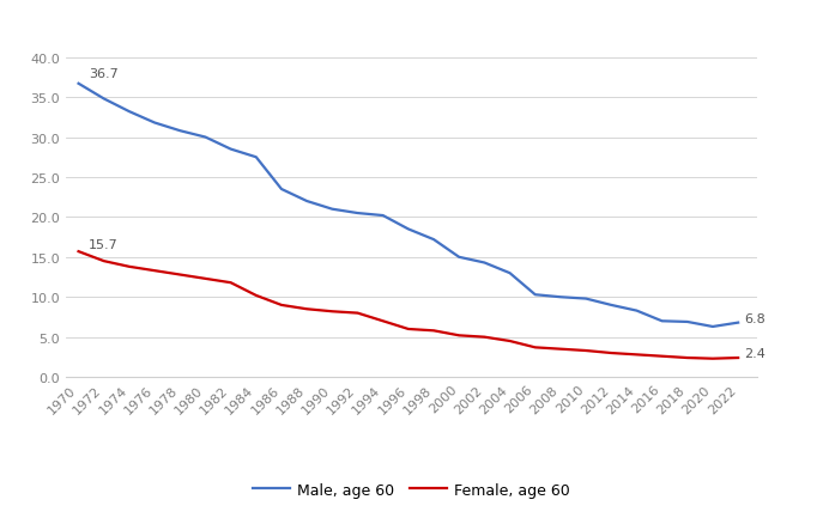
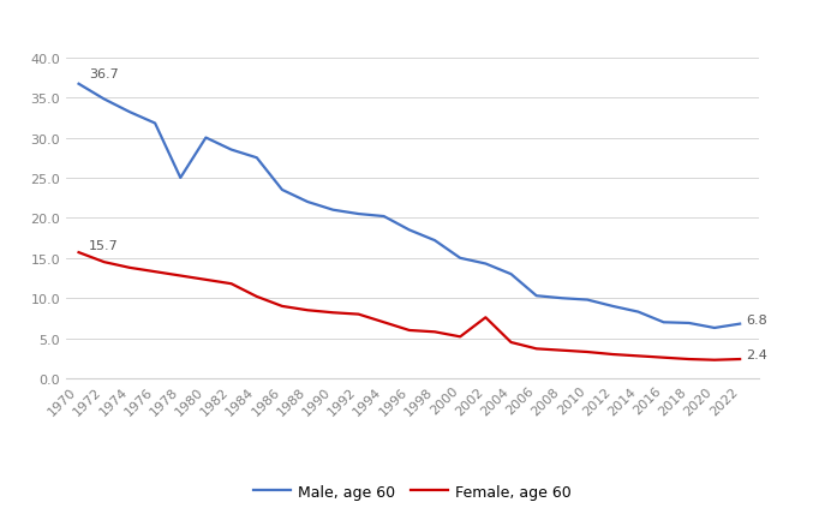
Male, age 60/1978: 30.8 -> 25.0
Female, age 60/2002: 5.0 -> 7.6
